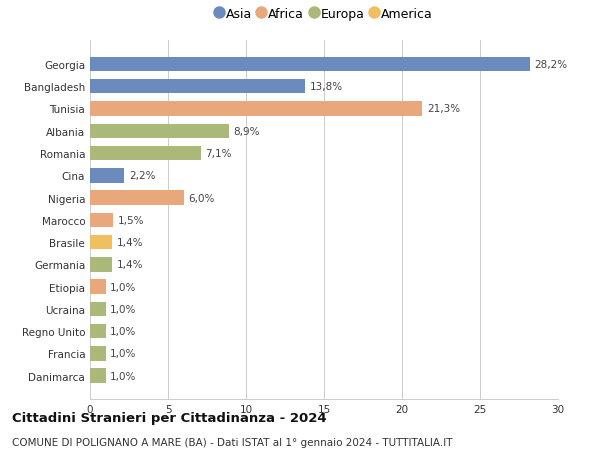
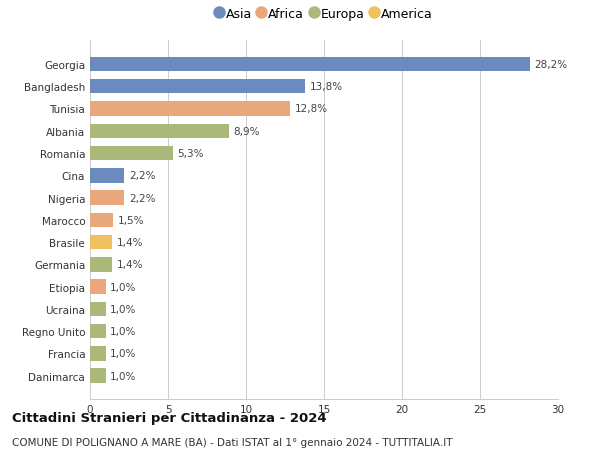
Tunisia: 21,3% -> 12,8%
Romania: 7,1% -> 5,3%
Nigeria: 6,0% -> 2,2%
